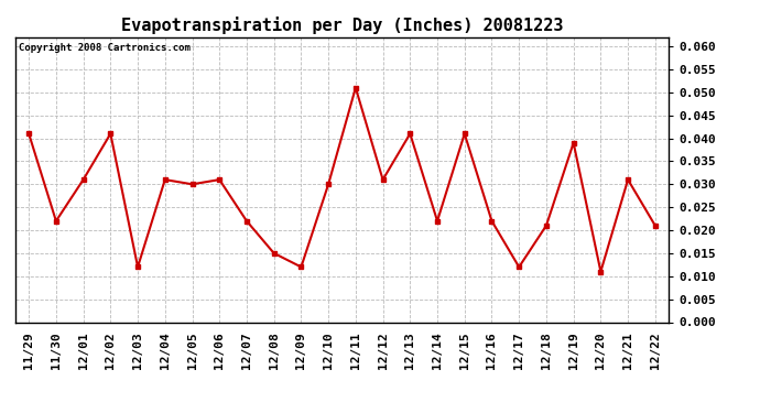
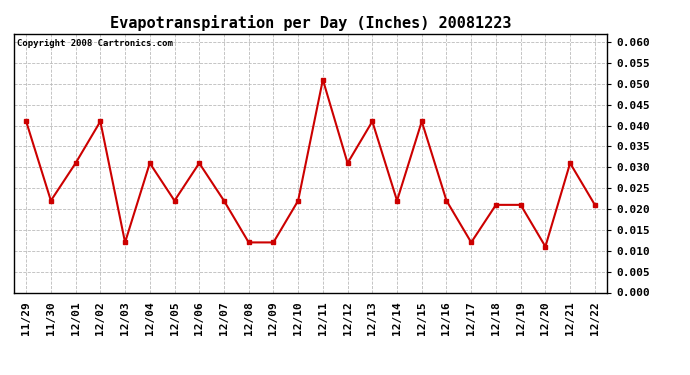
12/05: 0.030 -> 0.022
12/08: 0.015 -> 0.012
12/10: 0.030 -> 0.022
12/19: 0.039 -> 0.021
